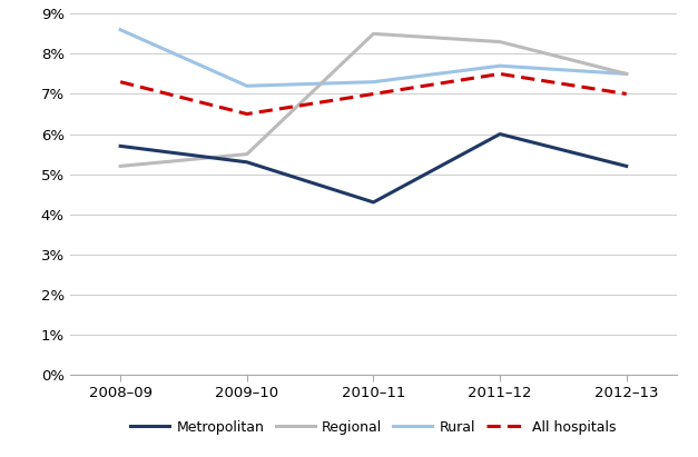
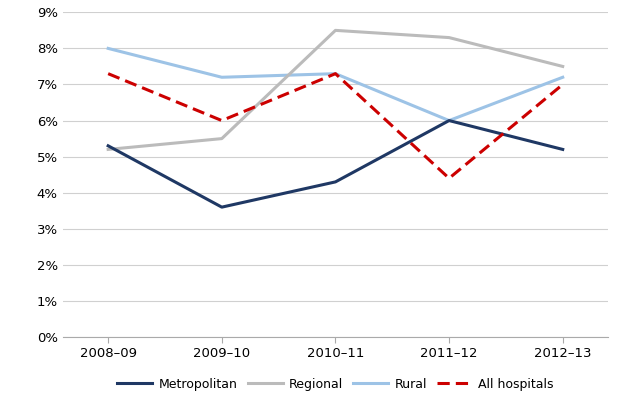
Metropolitan/2008–09: 5.7% -> 5.3%
Rural/2008–09: 8.6% -> 8.0%
Metropolitan/2009–10: 5.3% -> 3.6%
All hospitals/2009–10: 6.5% -> 6.0%
All hospitals/2010–11: 7.0% -> 7.3%
Rural/2011–12: 7.7% -> 6.0%
All hospitals/2011–12: 7.5% -> 4.4%
Rural/2012–13: 7.5% -> 7.2%
